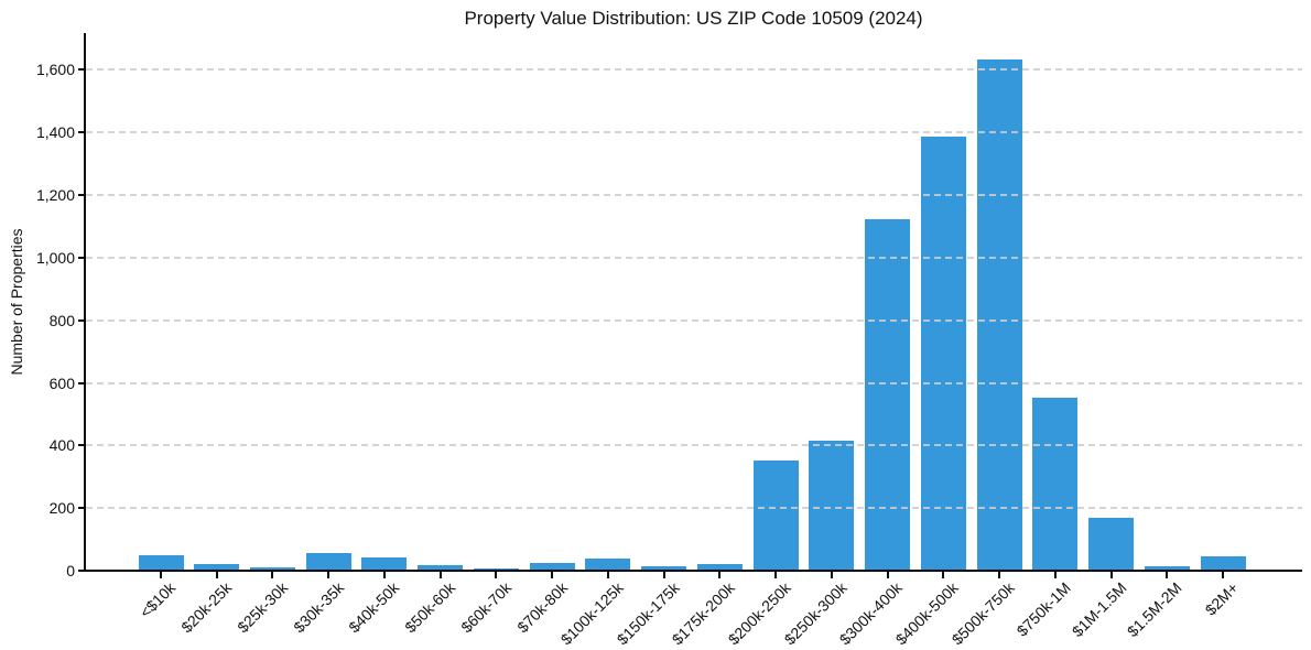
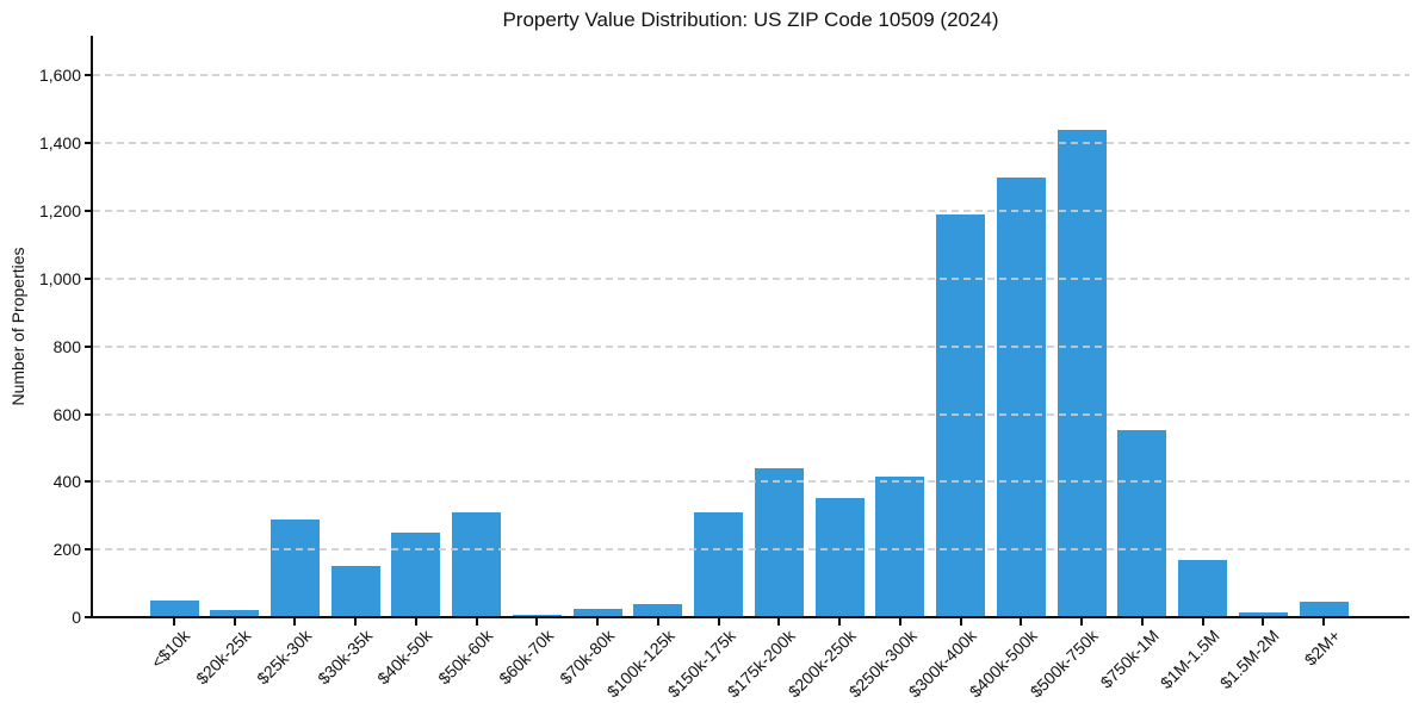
$25k-30k: 10 -> 290
$30k-35k: 60 -> 150
$40k-50k: 40 -> 250
$50k-60k: 20 -> 310
$150k-175k: 20 -> 310
$175k-200k: 20 -> 440
$300k-400k: 1120 -> 1190
$400k-500k: 1390 -> 1300
$500k-750k: 1630 -> 1440
